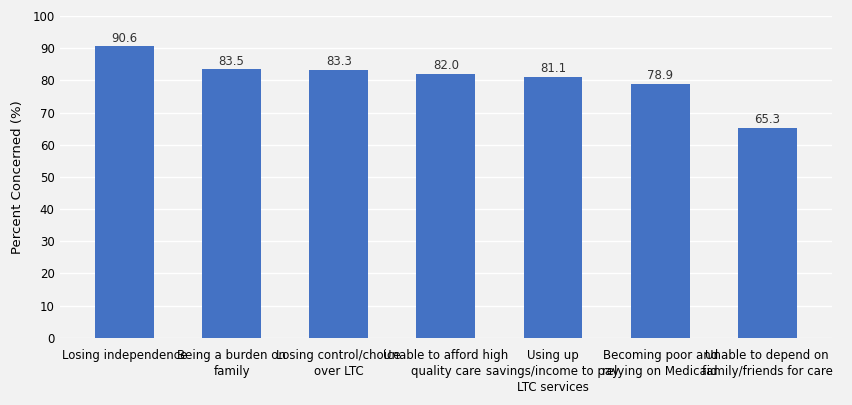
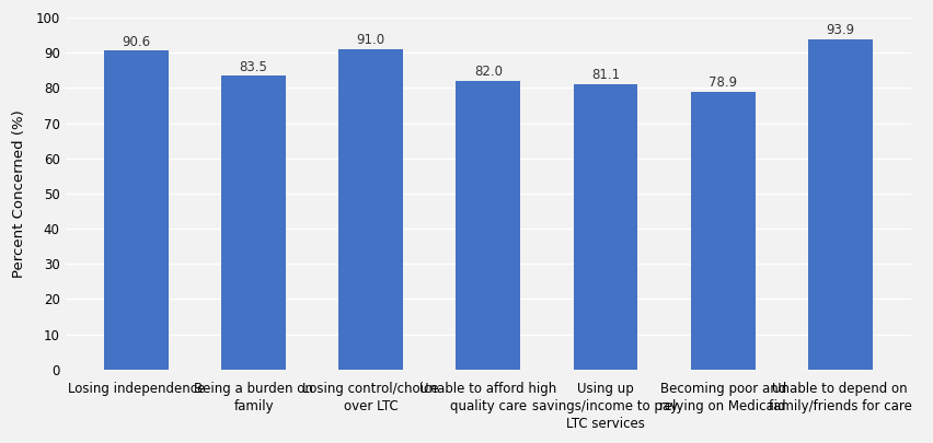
Losing control/choice over LTC: 83.3 -> 91.0
Unable to depend on family/friends for care: 65.3 -> 93.9
